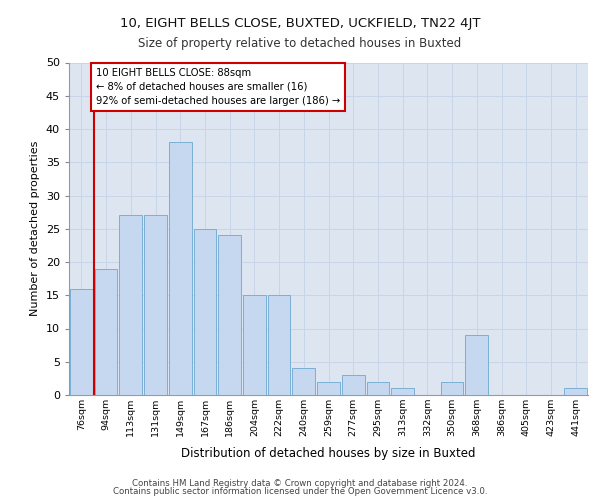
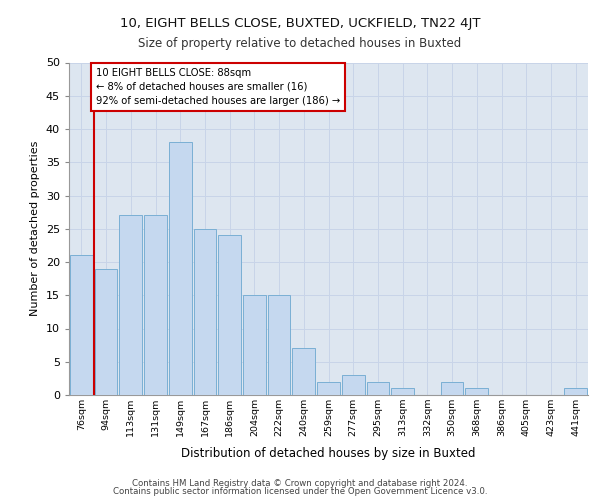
76sqm: 16 -> 21
240sqm: 4 -> 7
368sqm: 9 -> 1
